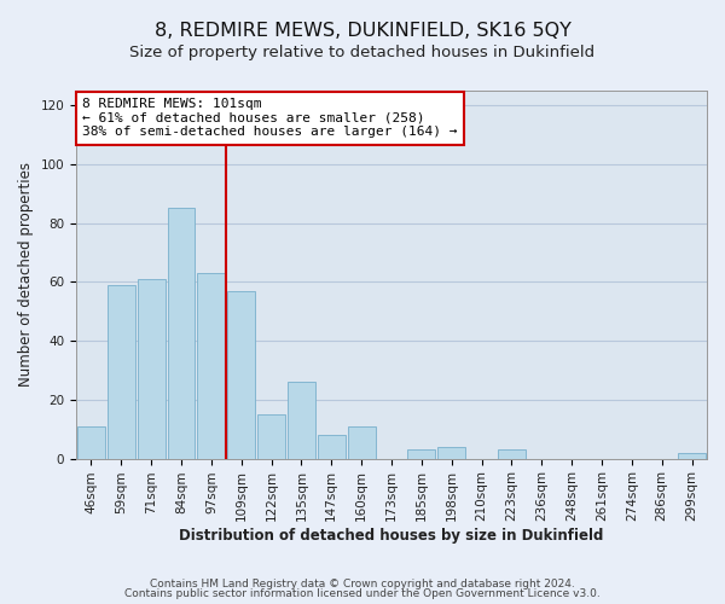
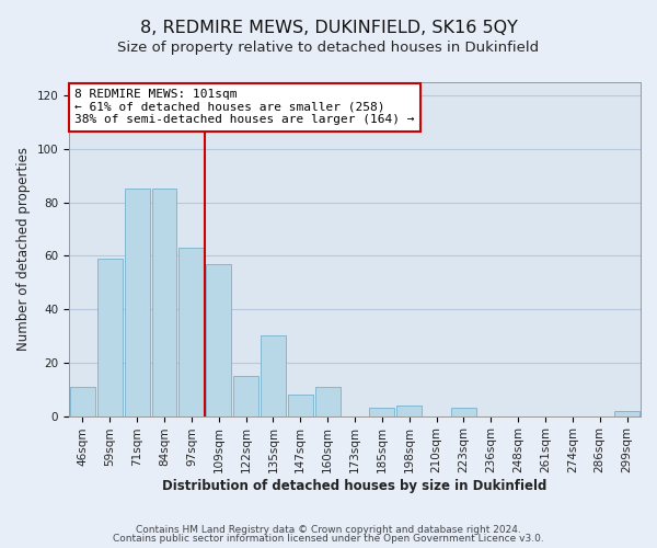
71sqm: 61 -> 85
135sqm: 26 -> 30
